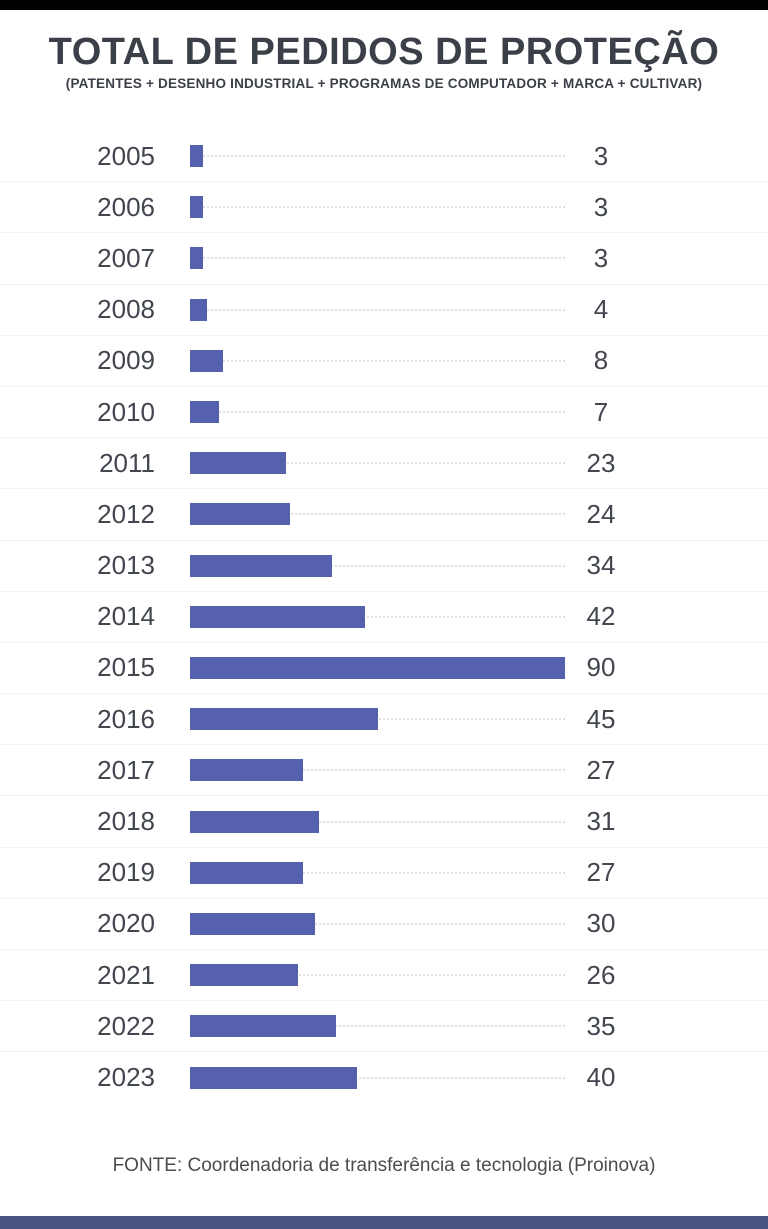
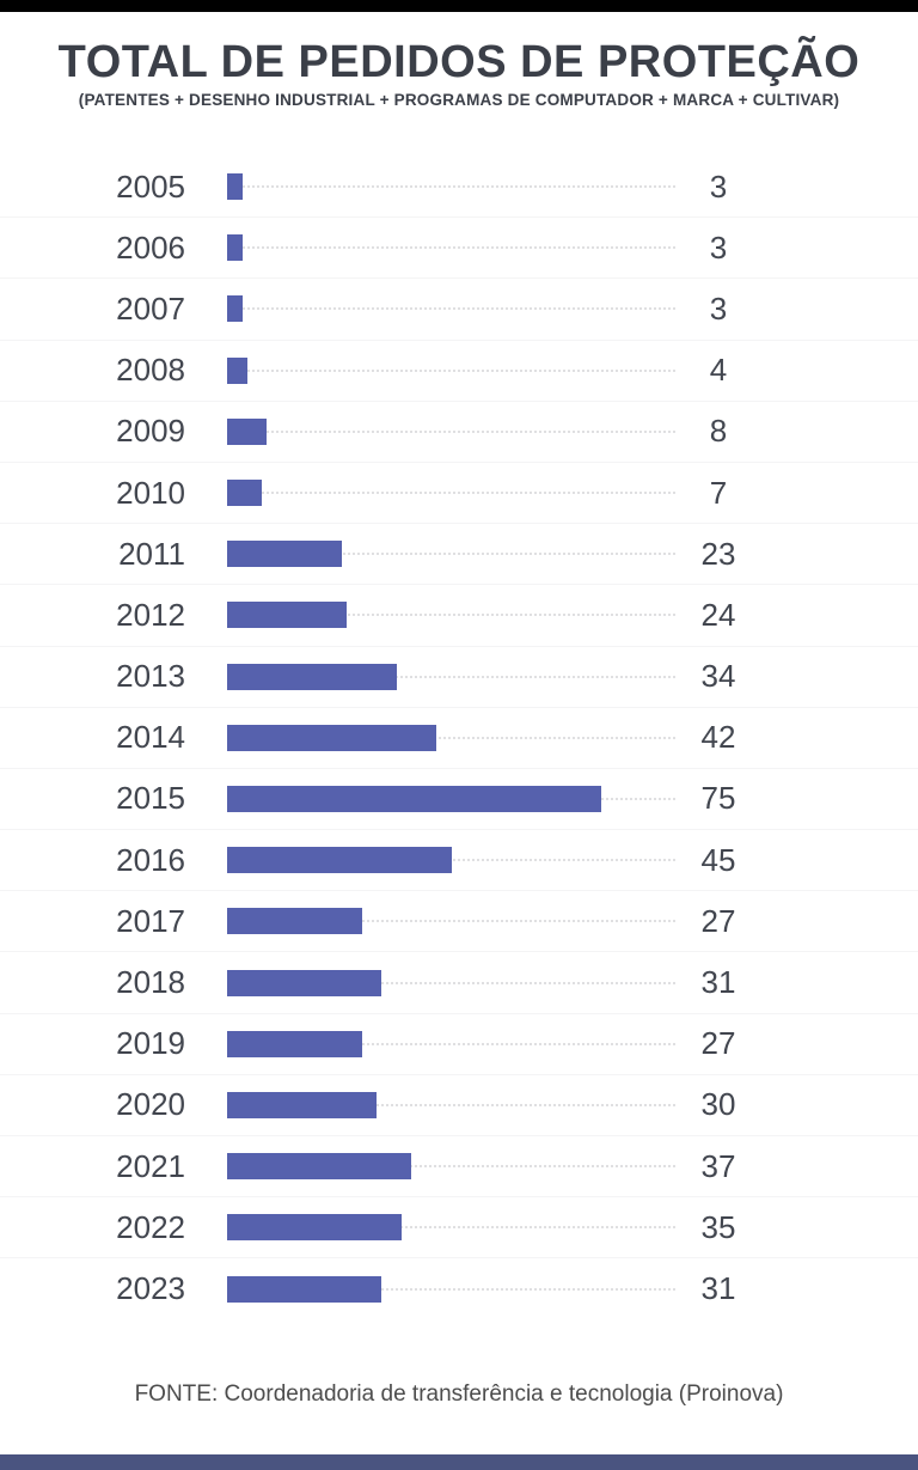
2015: 90 -> 75
2021: 26 -> 37
2023: 40 -> 31
